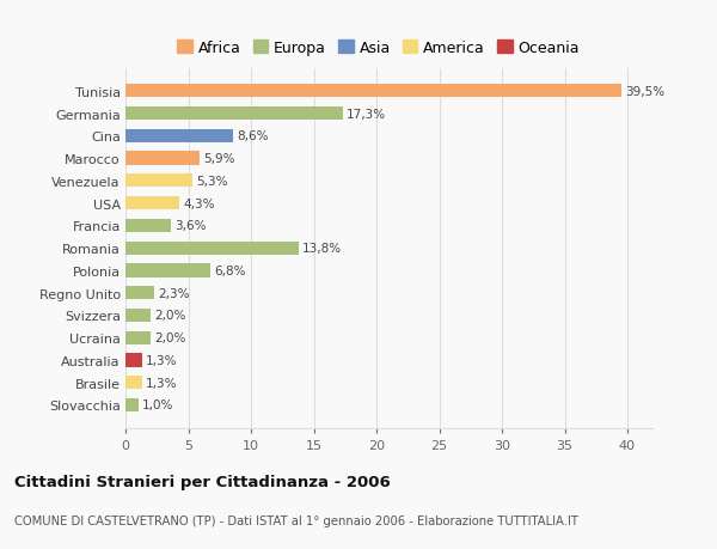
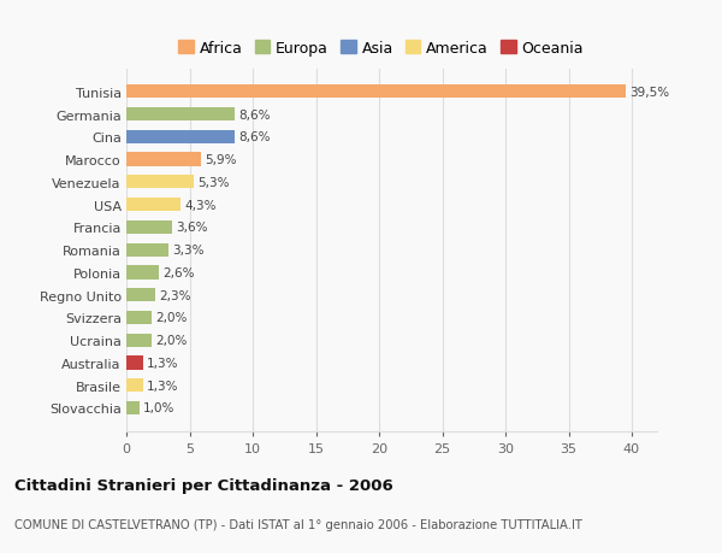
Germania: 17,3% -> 8,6%
Romania: 13,8% -> 3,3%
Polonia: 6,8% -> 2,6%
